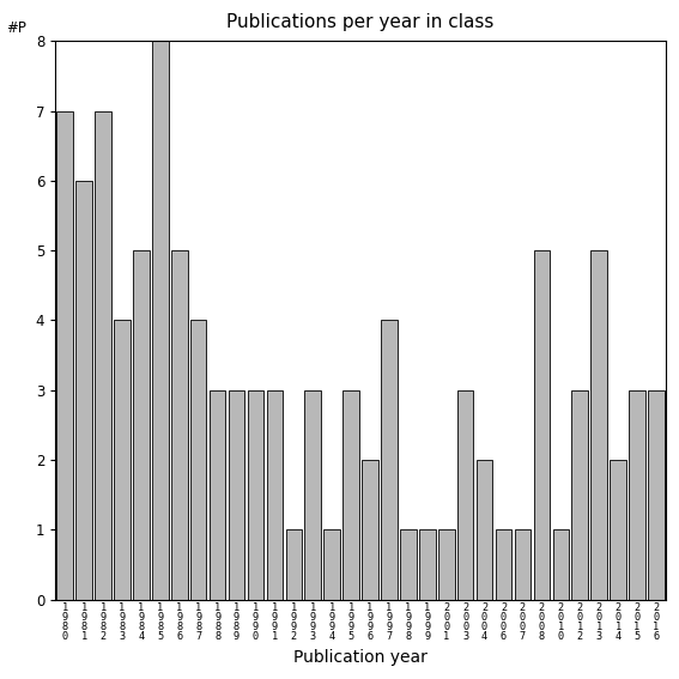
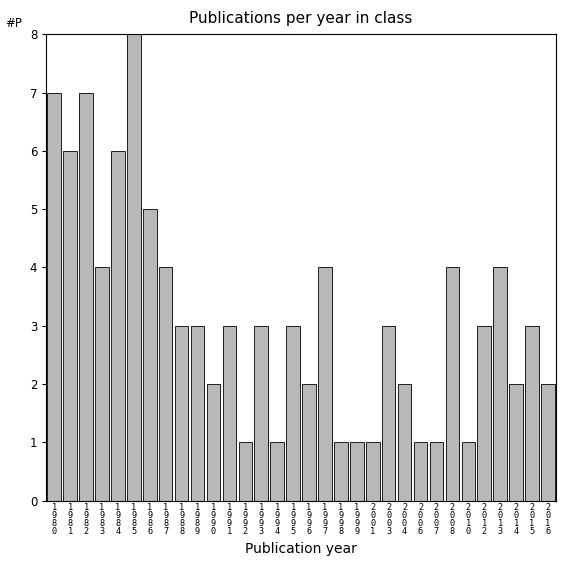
1 9 8 4: 5 -> 6
1 9 9 0: 3 -> 2
2 0 0 8: 5 -> 4
2 0 1 3: 5 -> 4
2 0 1 6: 3 -> 2
